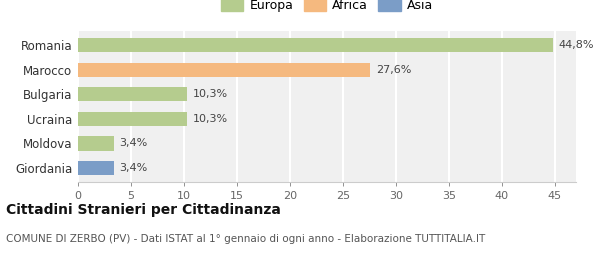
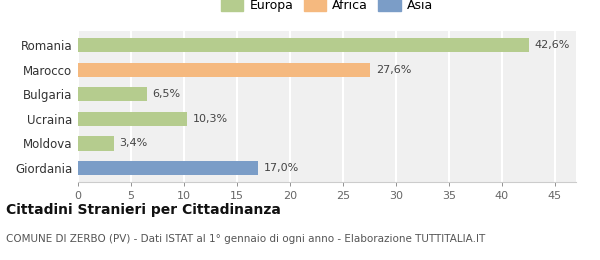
Romania: 44,8% -> 42,6%
Bulgaria: 10,3% -> 6,5%
Giordania: 3,4% -> 17,0%
